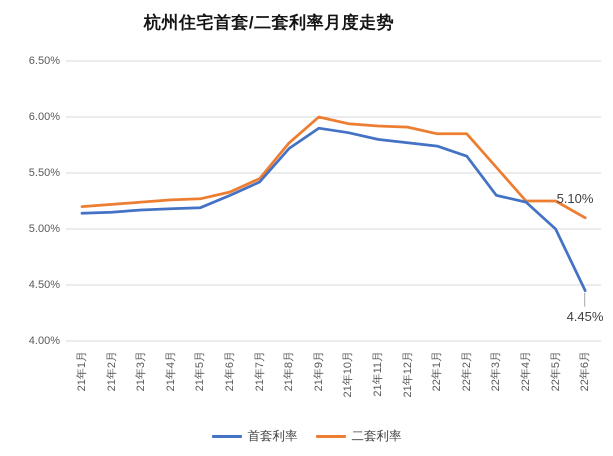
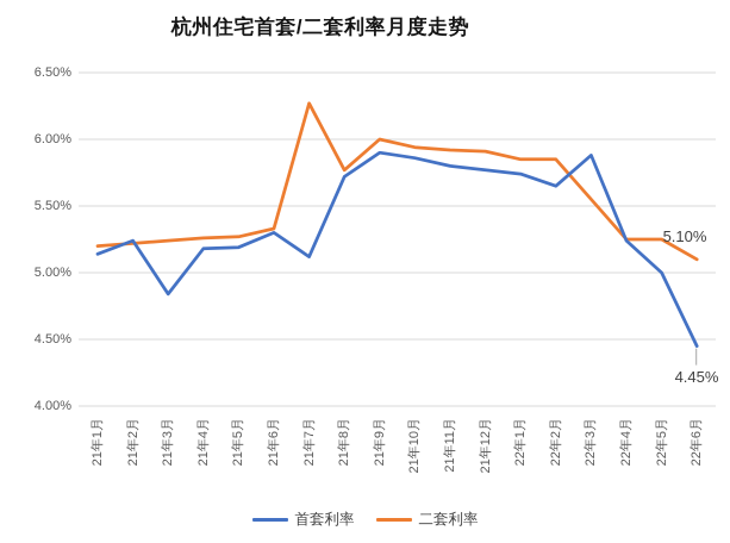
首套利率/21年2月: 5.15% -> 5.24%
首套利率/21年3月: 5.17% -> 4.84%
首套利率/21年7月: 5.42% -> 5.12%
二套利率/21年7月: 5.45% -> 6.27%
首套利率/22年3月: 5.30% -> 5.88%
